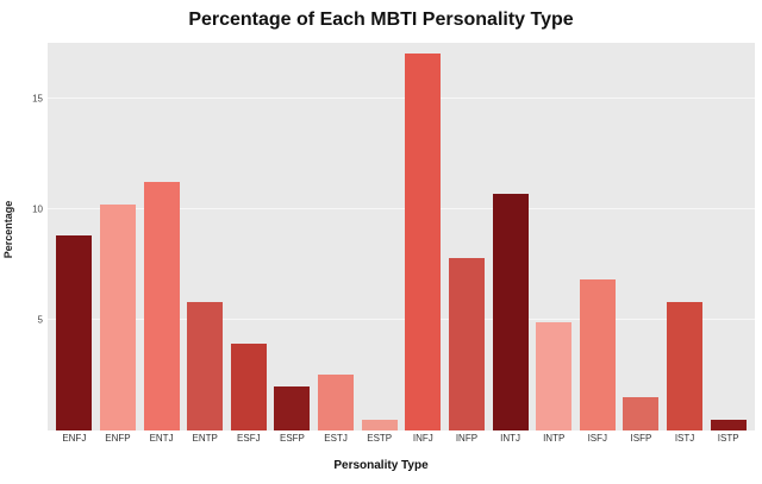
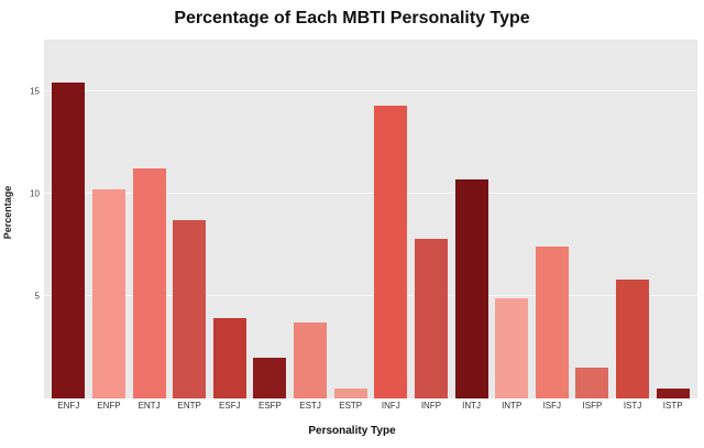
ENFJ: 8.8 -> 15.4
ENTP: 5.8 -> 8.7
ESTJ: 2.5 -> 3.7
INFJ: 17.0 -> 14.3
ISFJ: 6.8 -> 7.4
